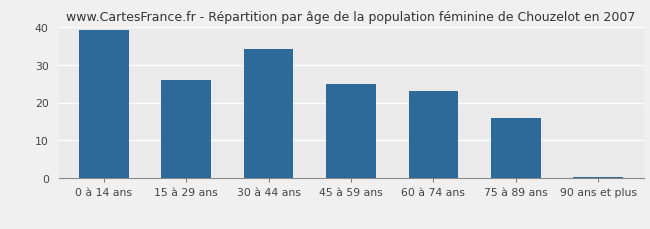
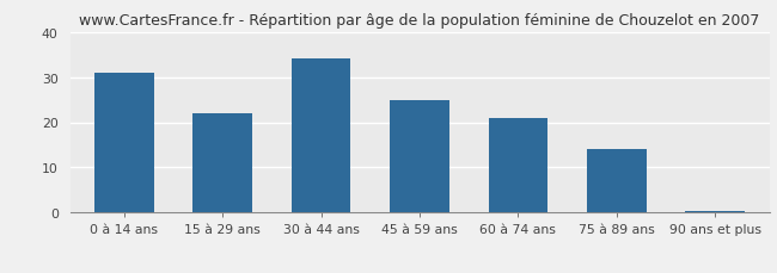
0 à 14 ans: 39.0 -> 31.0
15 à 29 ans: 26.0 -> 22.0
60 à 74 ans: 23.0 -> 21.0
75 à 89 ans: 16.0 -> 14.0
